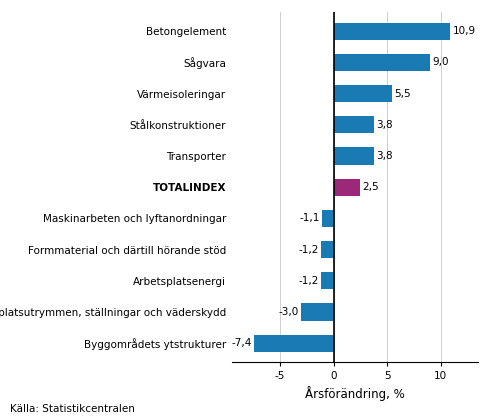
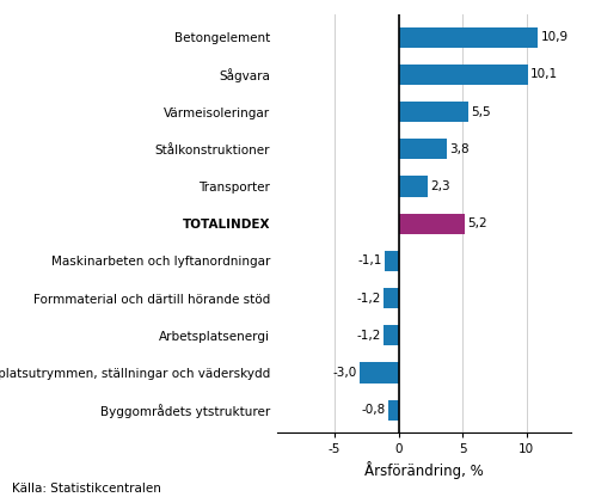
Sågvara: 9,0 -> 10,1
Transporter: 3,8 -> 2,3
TOTALINDEX: 2,5 -> 5,2
Byggområdets ytstrukturer: -7,4 -> -0,8
